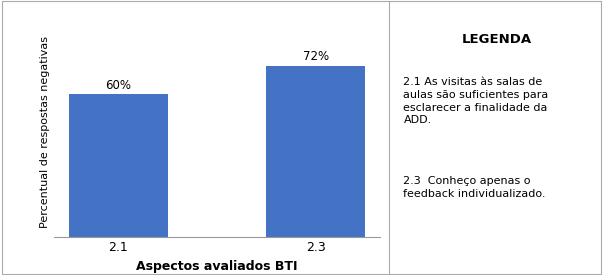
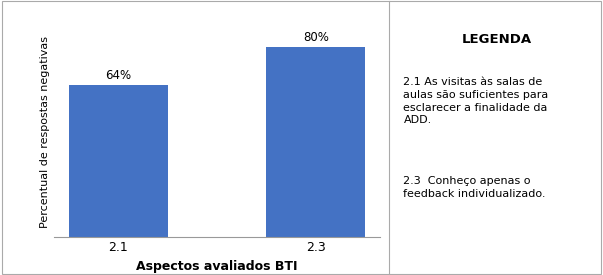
2.1: 60% -> 64%
2.3: 72% -> 80%
